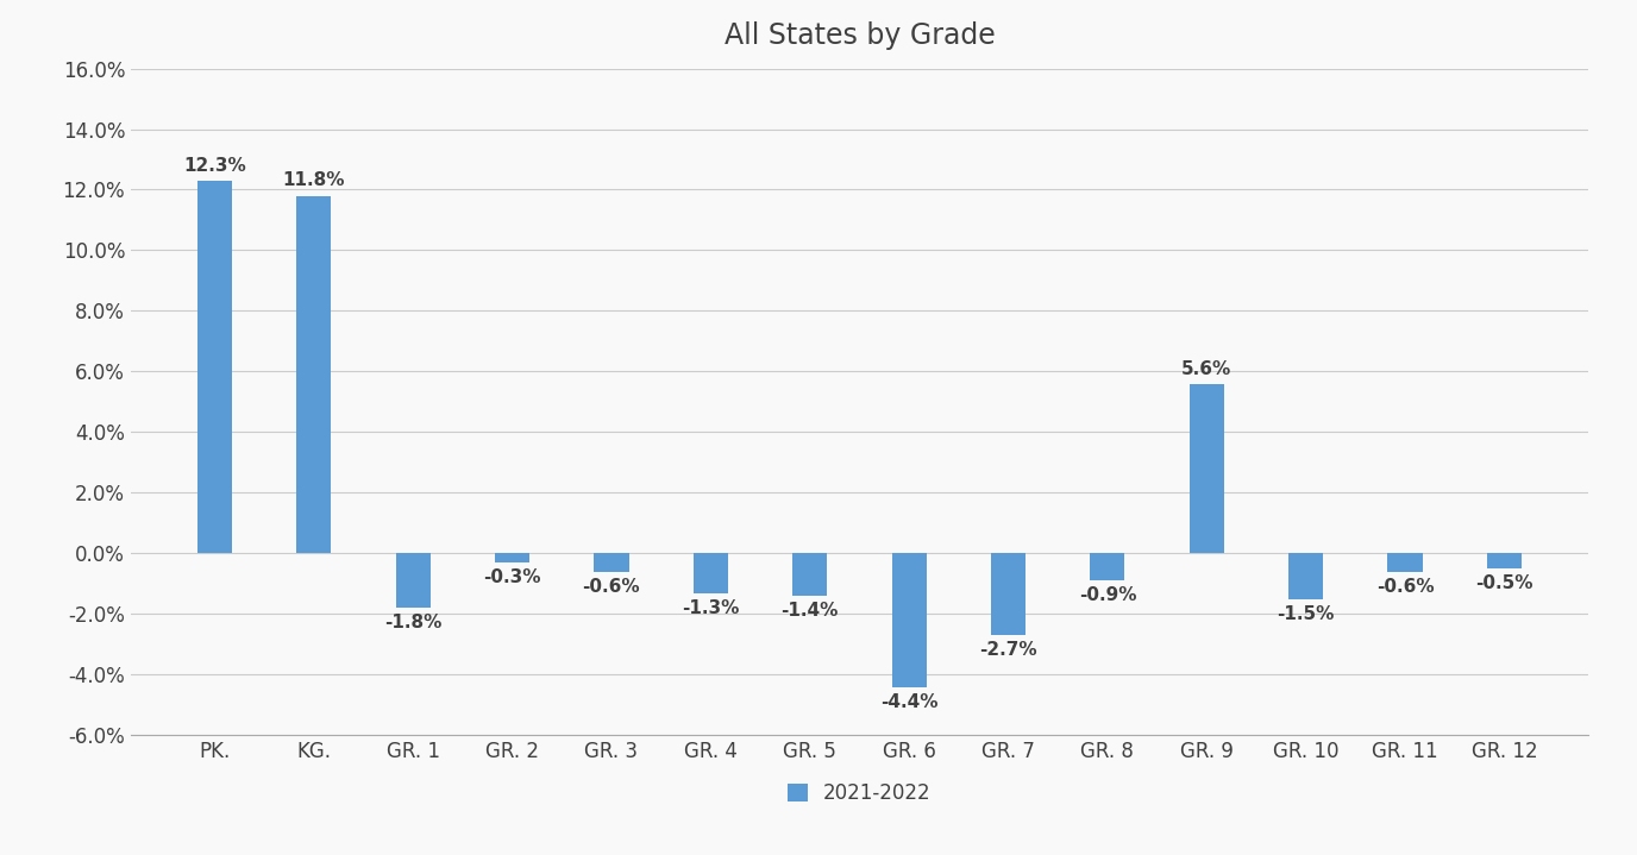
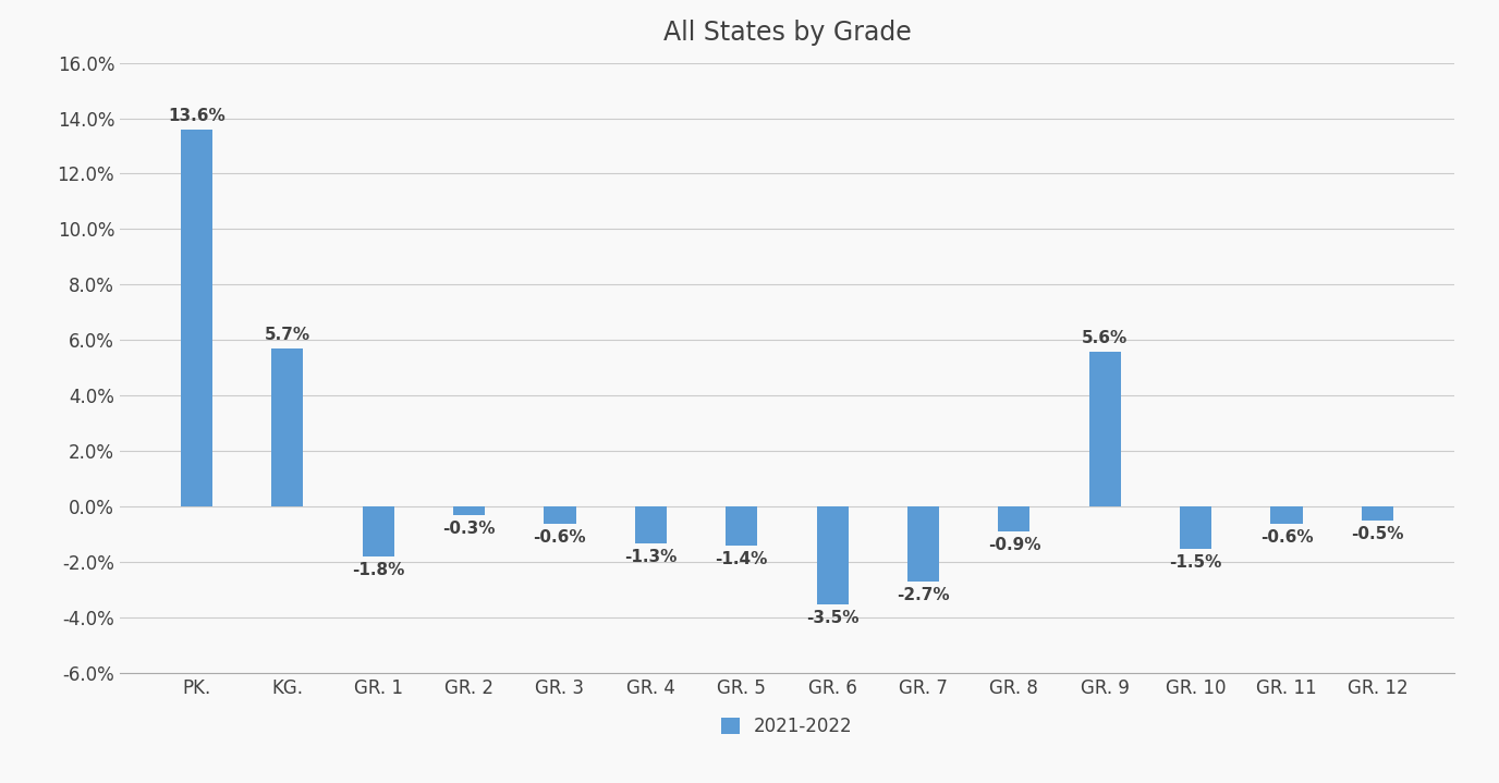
PK.: 12.3% -> 13.6%
KG.: 11.8% -> 5.7%
GR. 6: -4.4% -> -3.5%
